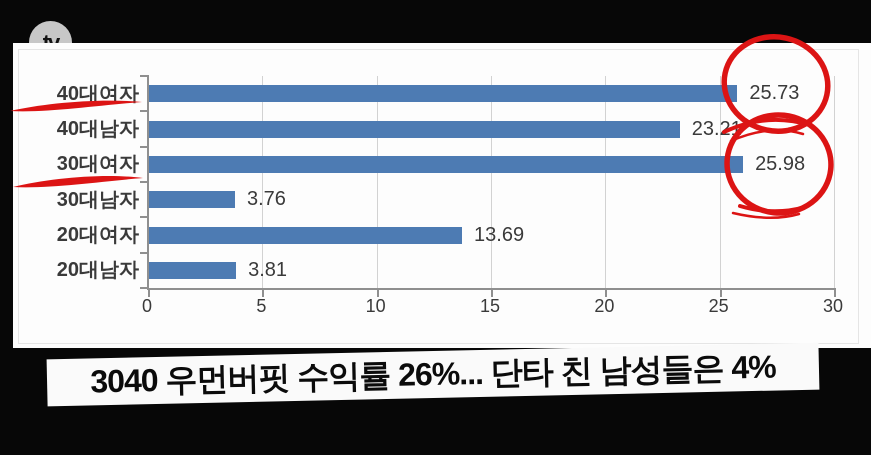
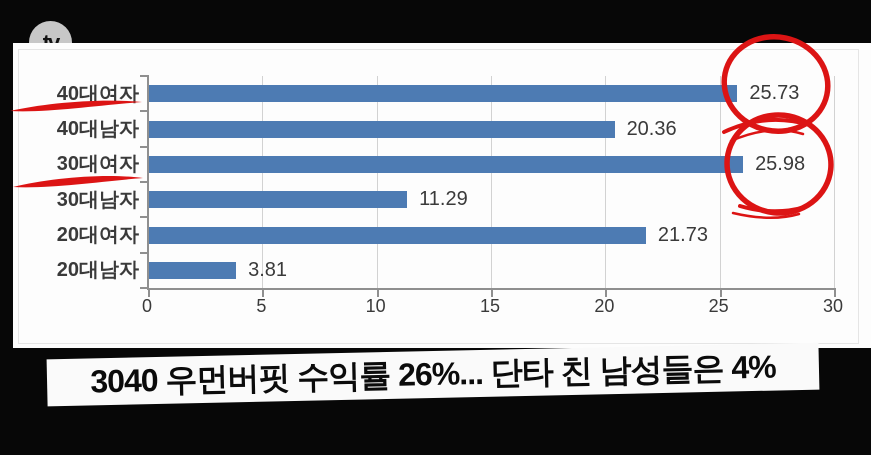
40대남자: 23.21 -> 20.36
30대남자: 3.76 -> 11.29
20대여자: 13.69 -> 21.73
